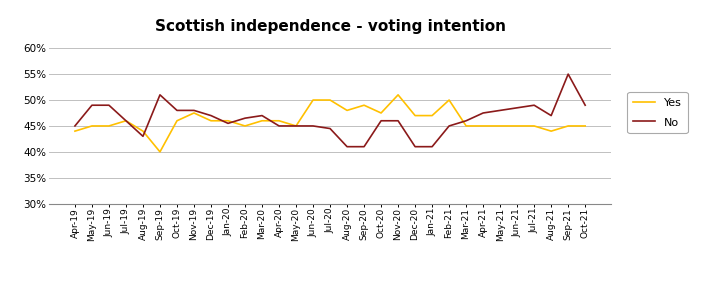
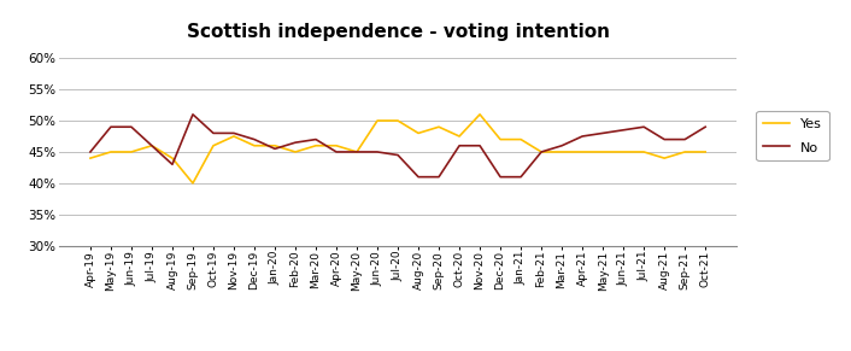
Yes/Feb-21: 50.0% -> 45.0%
No/Sep-21: 55.0% -> 47.0%
